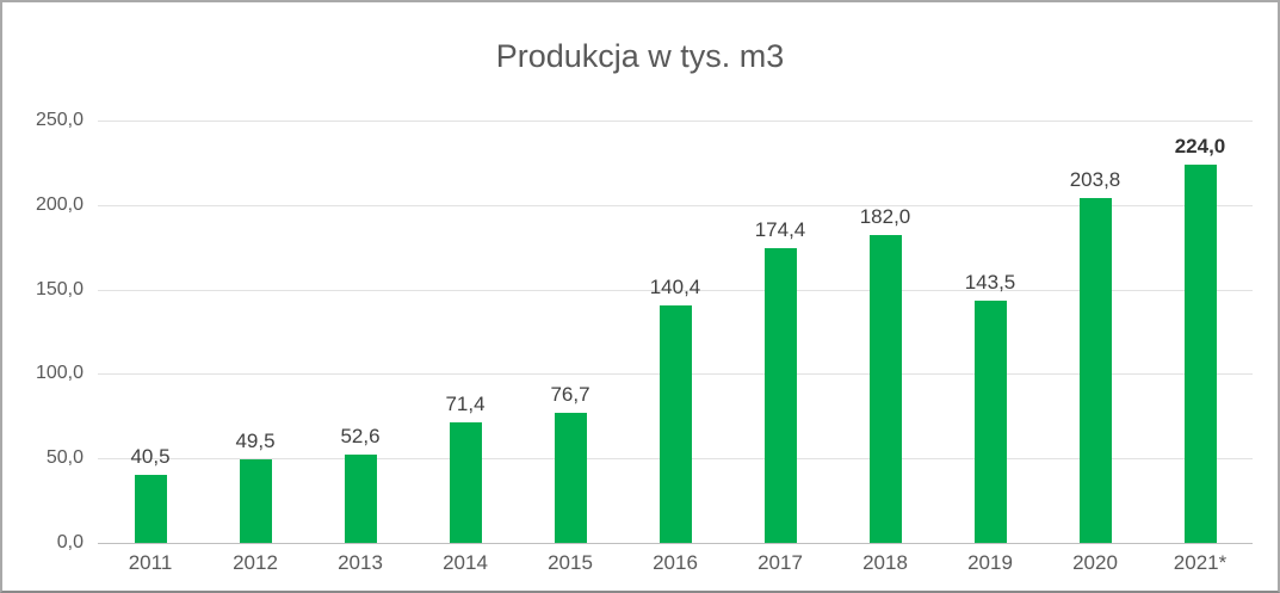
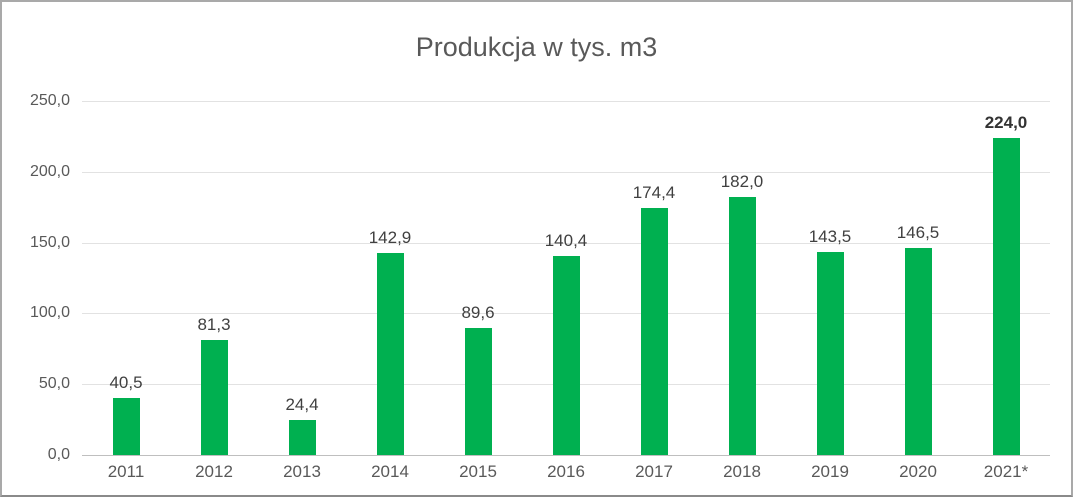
2012: 49,5 -> 81,3
2013: 52,6 -> 24,4
2014: 71,4 -> 142,9
2015: 76,7 -> 89,6
2020: 203,8 -> 146,5
